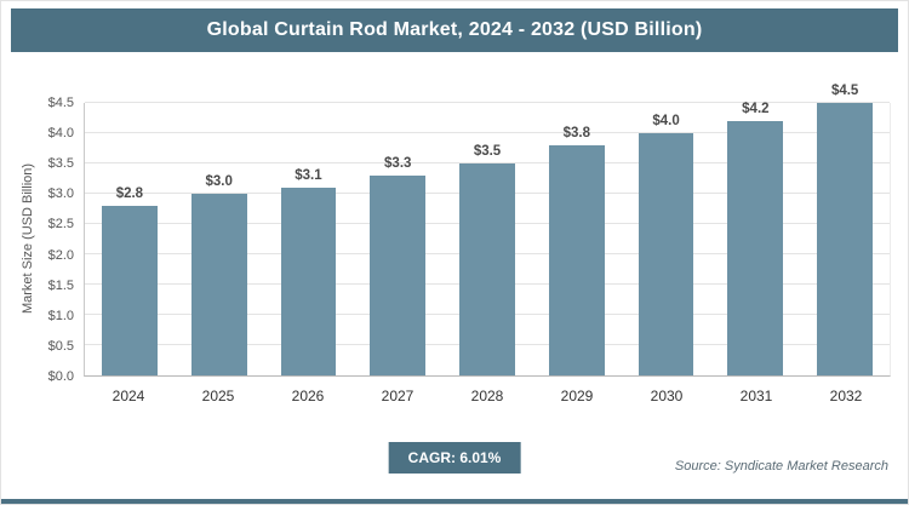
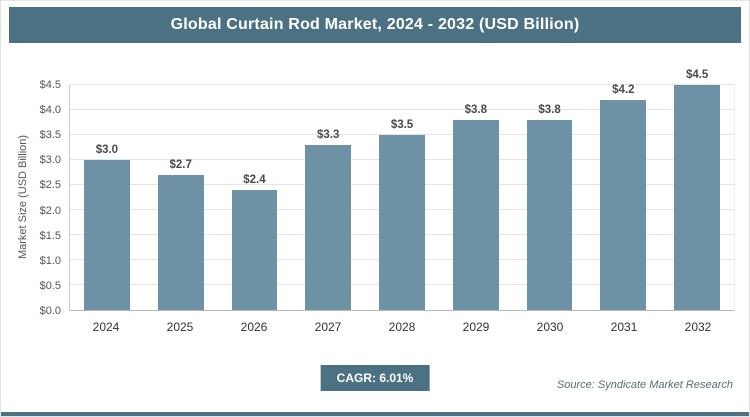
2024: $2.8 -> $3.0
2025: $3.0 -> $2.7
2026: $3.1 -> $2.4
2030: $4.0 -> $3.8
